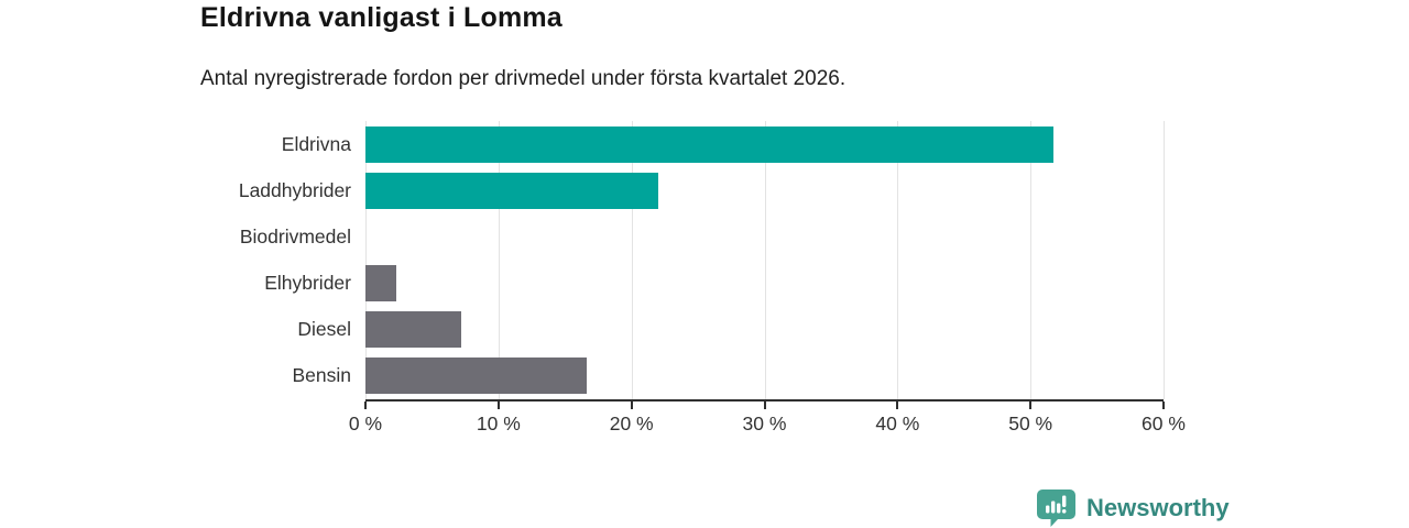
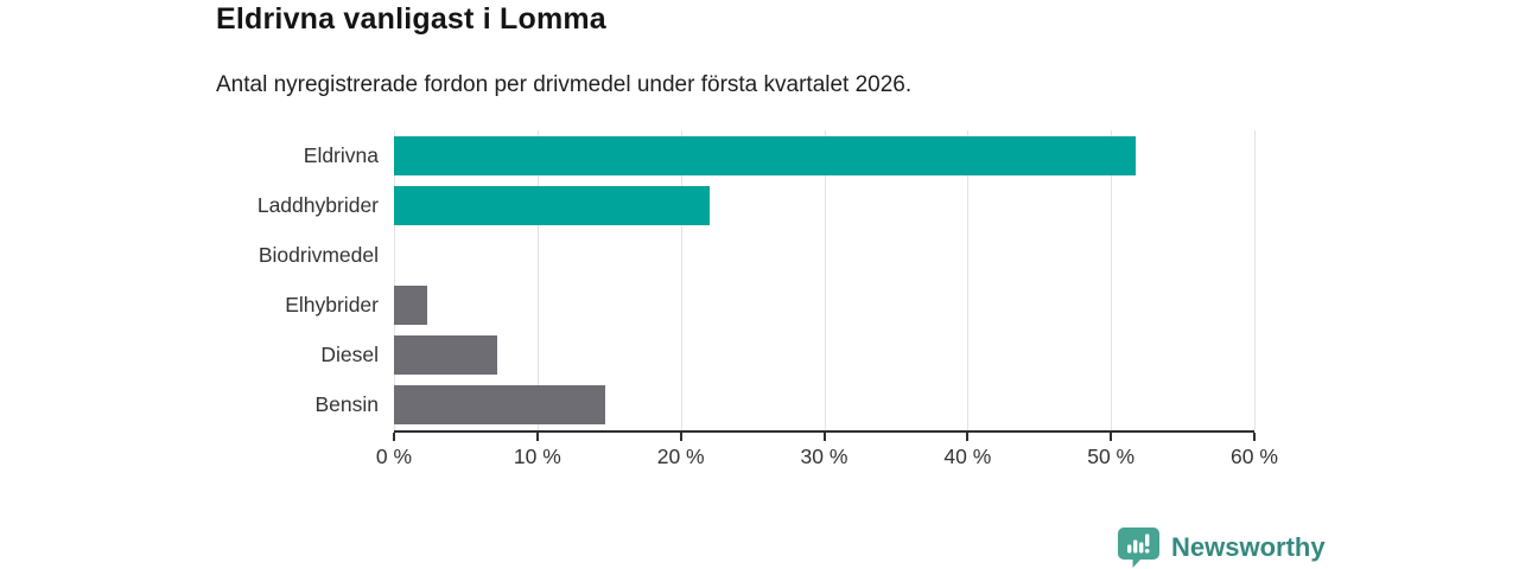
Bensin: 16.6% -> 14.7%
